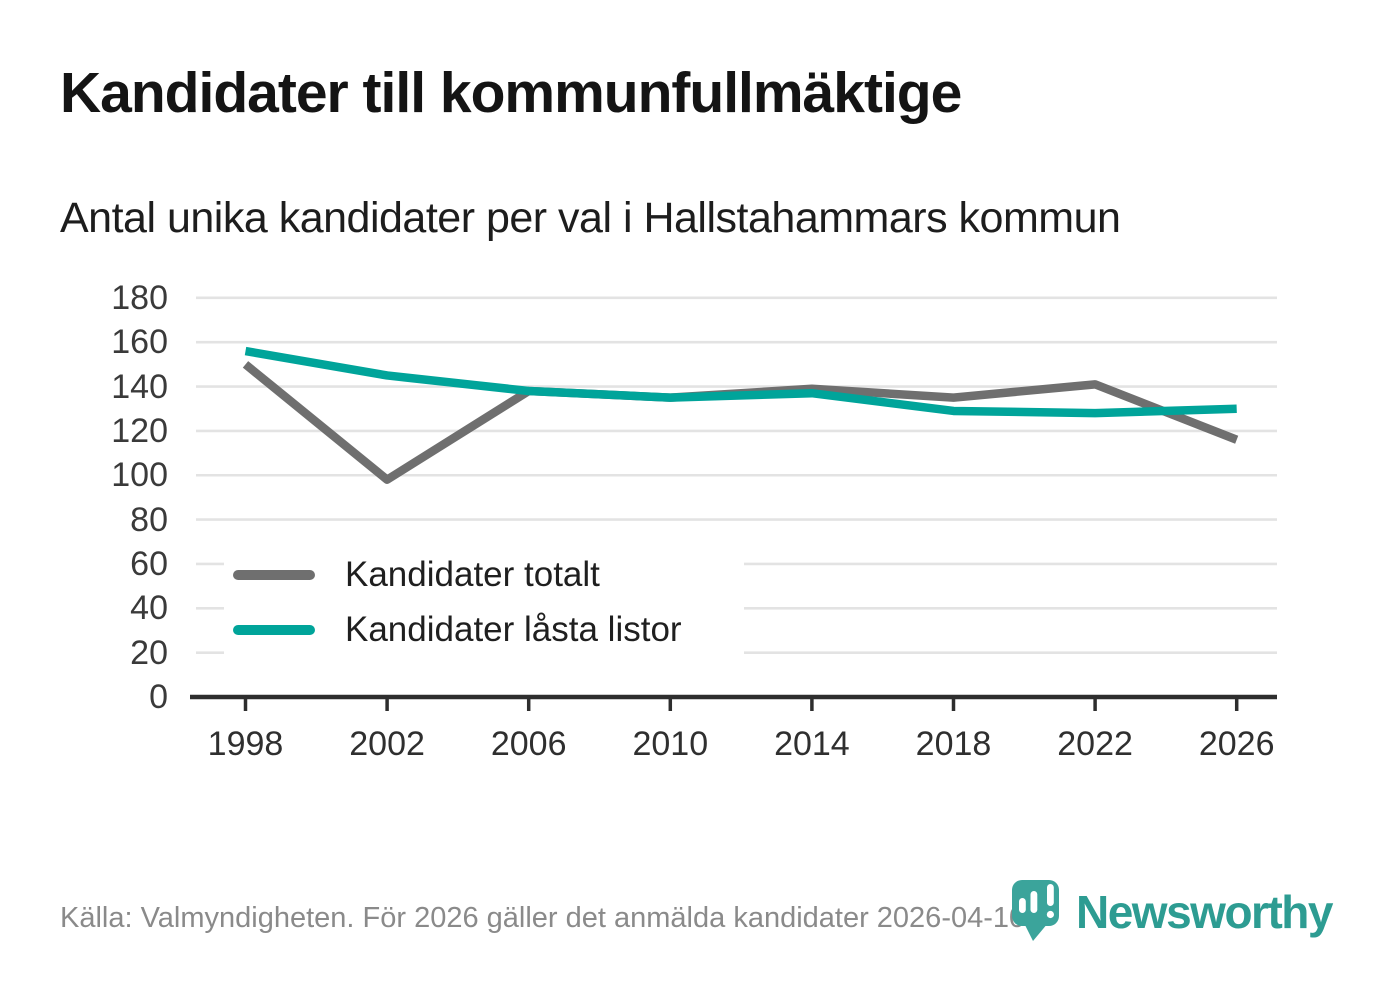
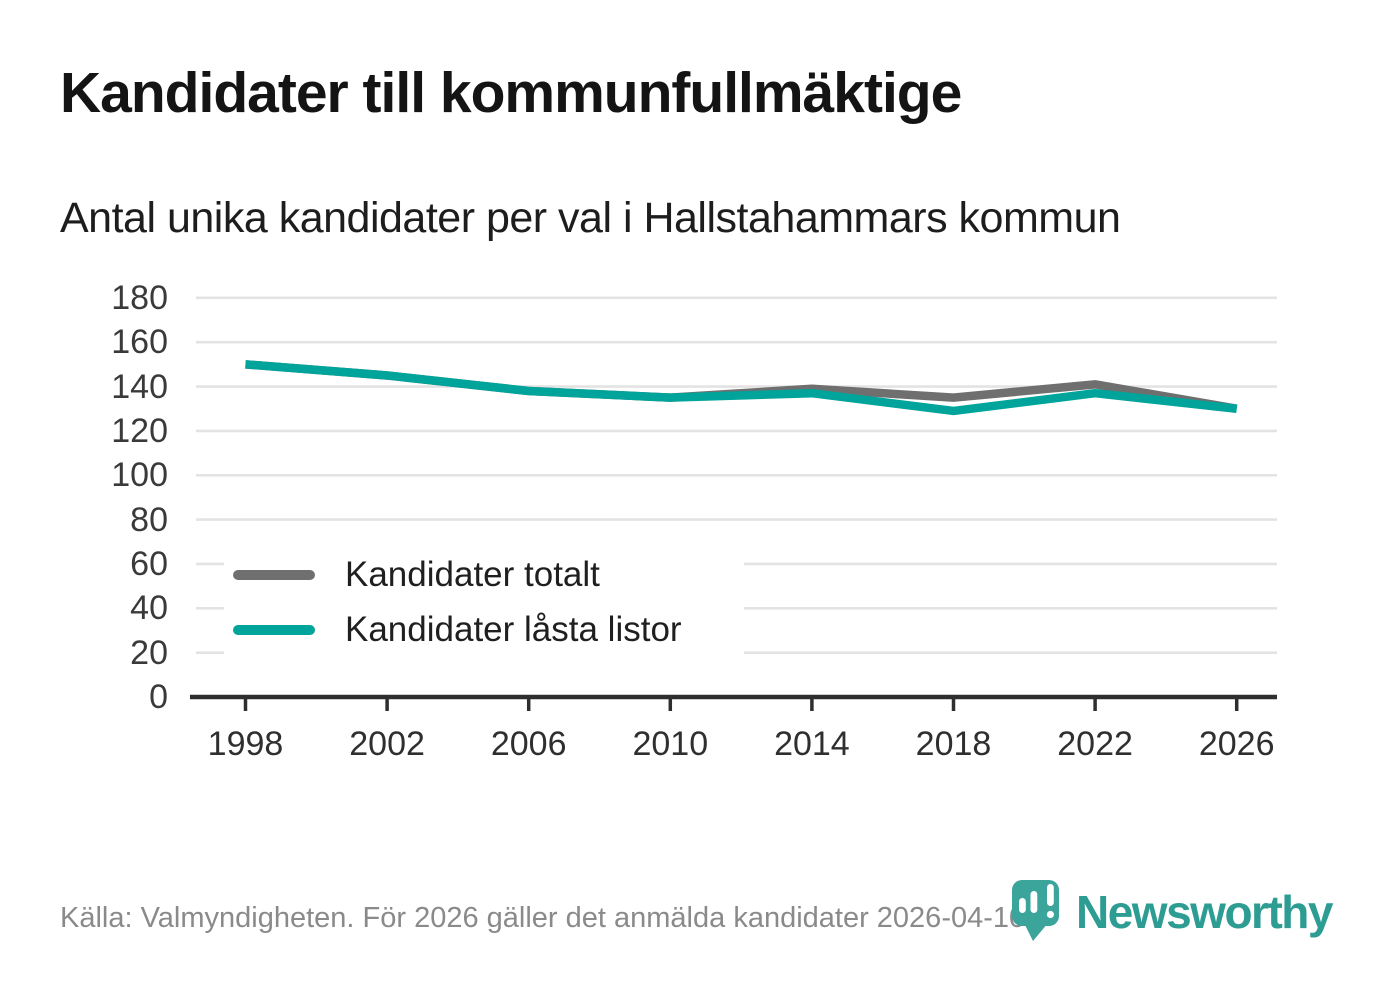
Kandidater låsta listor/1998: 156 -> 150
Kandidater totalt/2002: 98 -> 145
Kandidater låsta listor/2022: 128 -> 137
Kandidater totalt/2026: 116 -> 130
